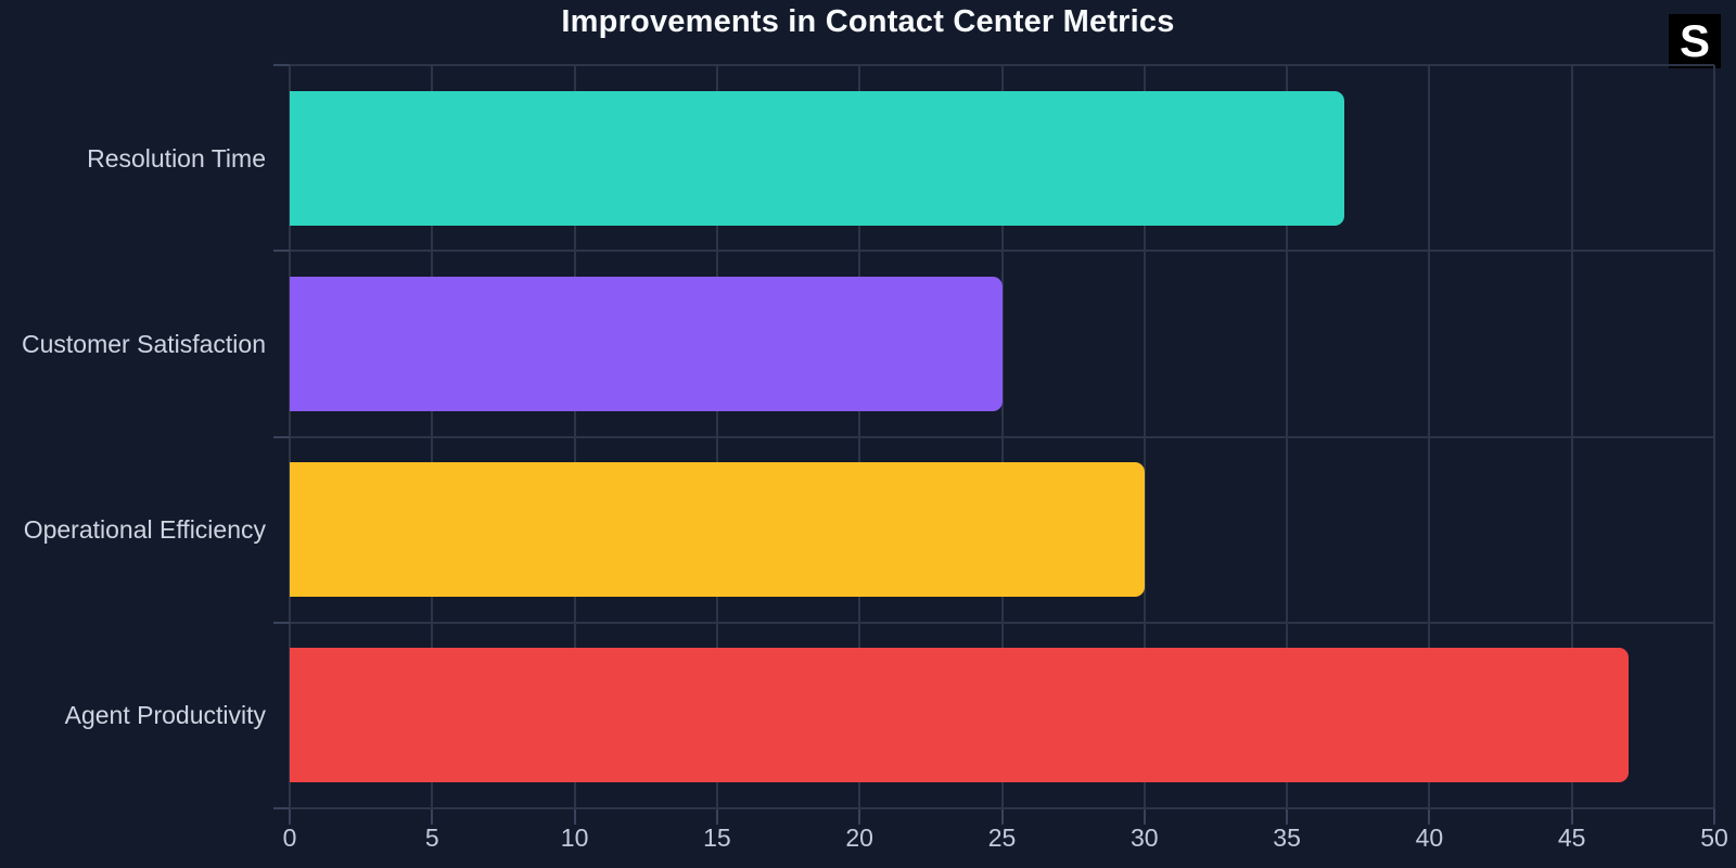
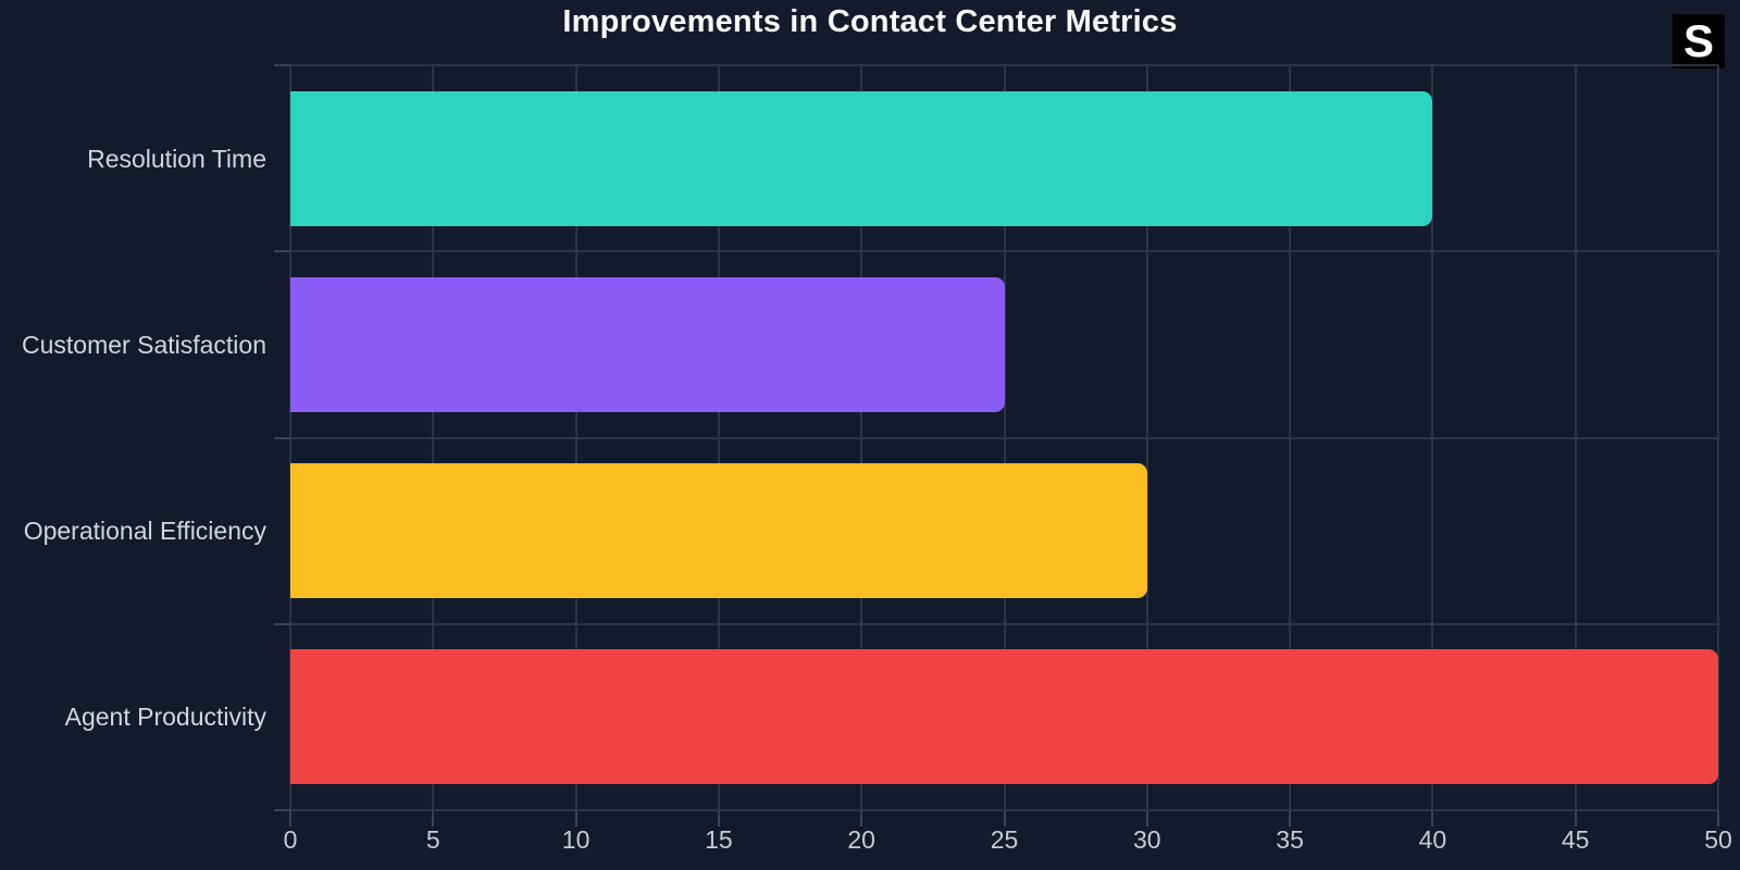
Resolution Time: 37 -> 40
Agent Productivity: 47 -> 50
